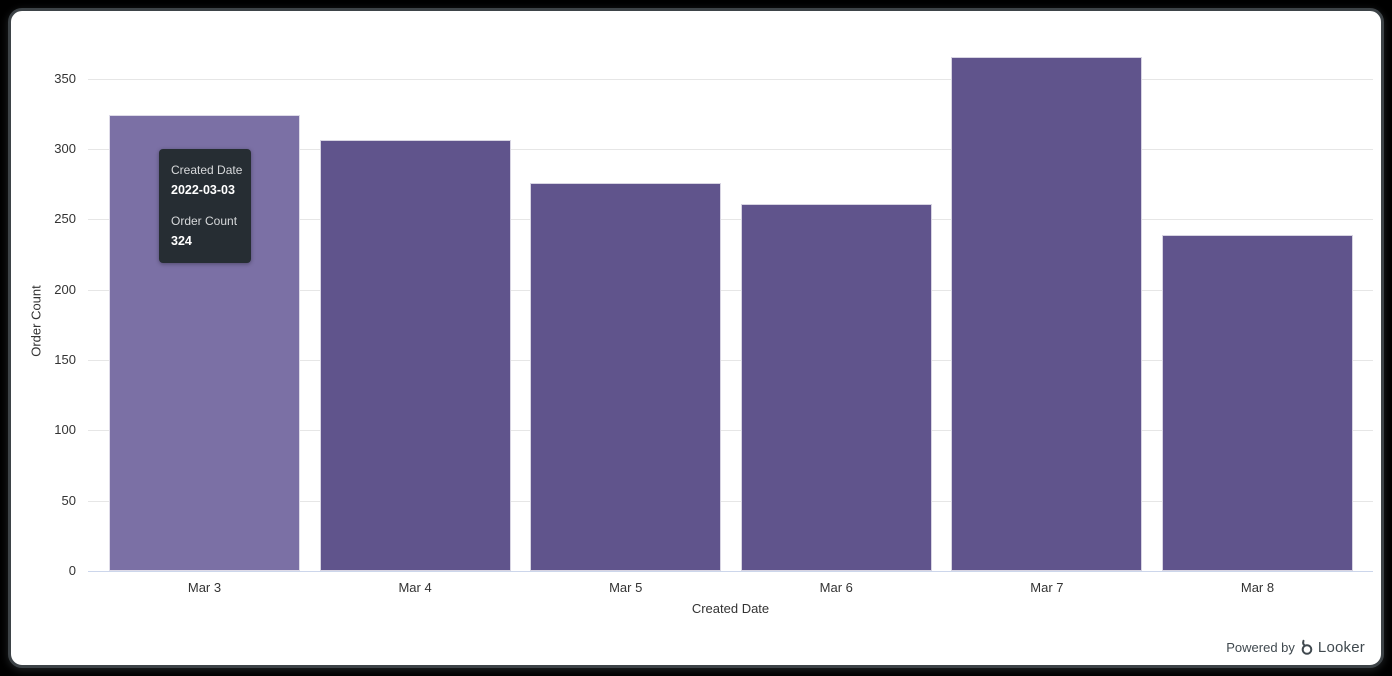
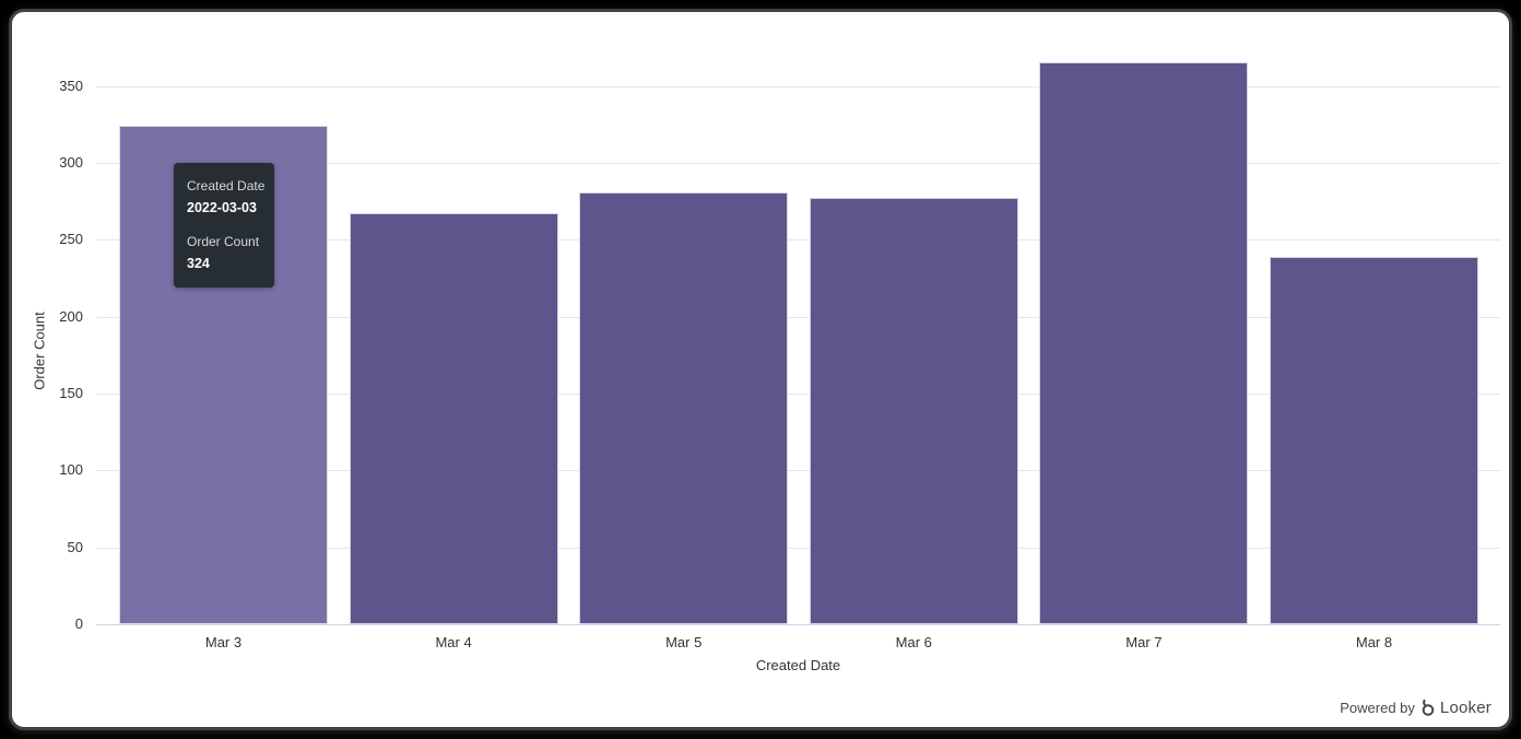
Mar 4: 306 -> 267
Mar 5: 276 -> 281
Mar 6: 261 -> 277
